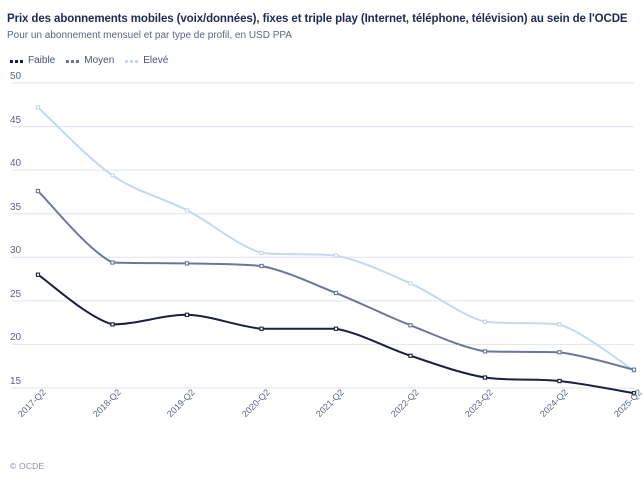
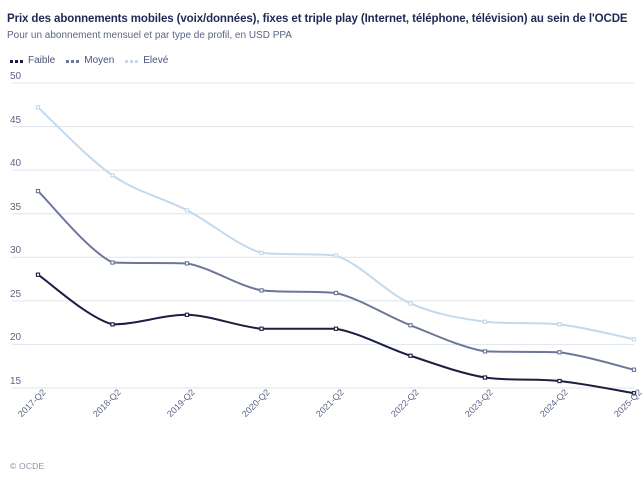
Moyen/2020-Q2: 29 -> 26
Elevé/2022-Q2: 27 -> 25
Elevé/2025-Q2: 17 -> 21
